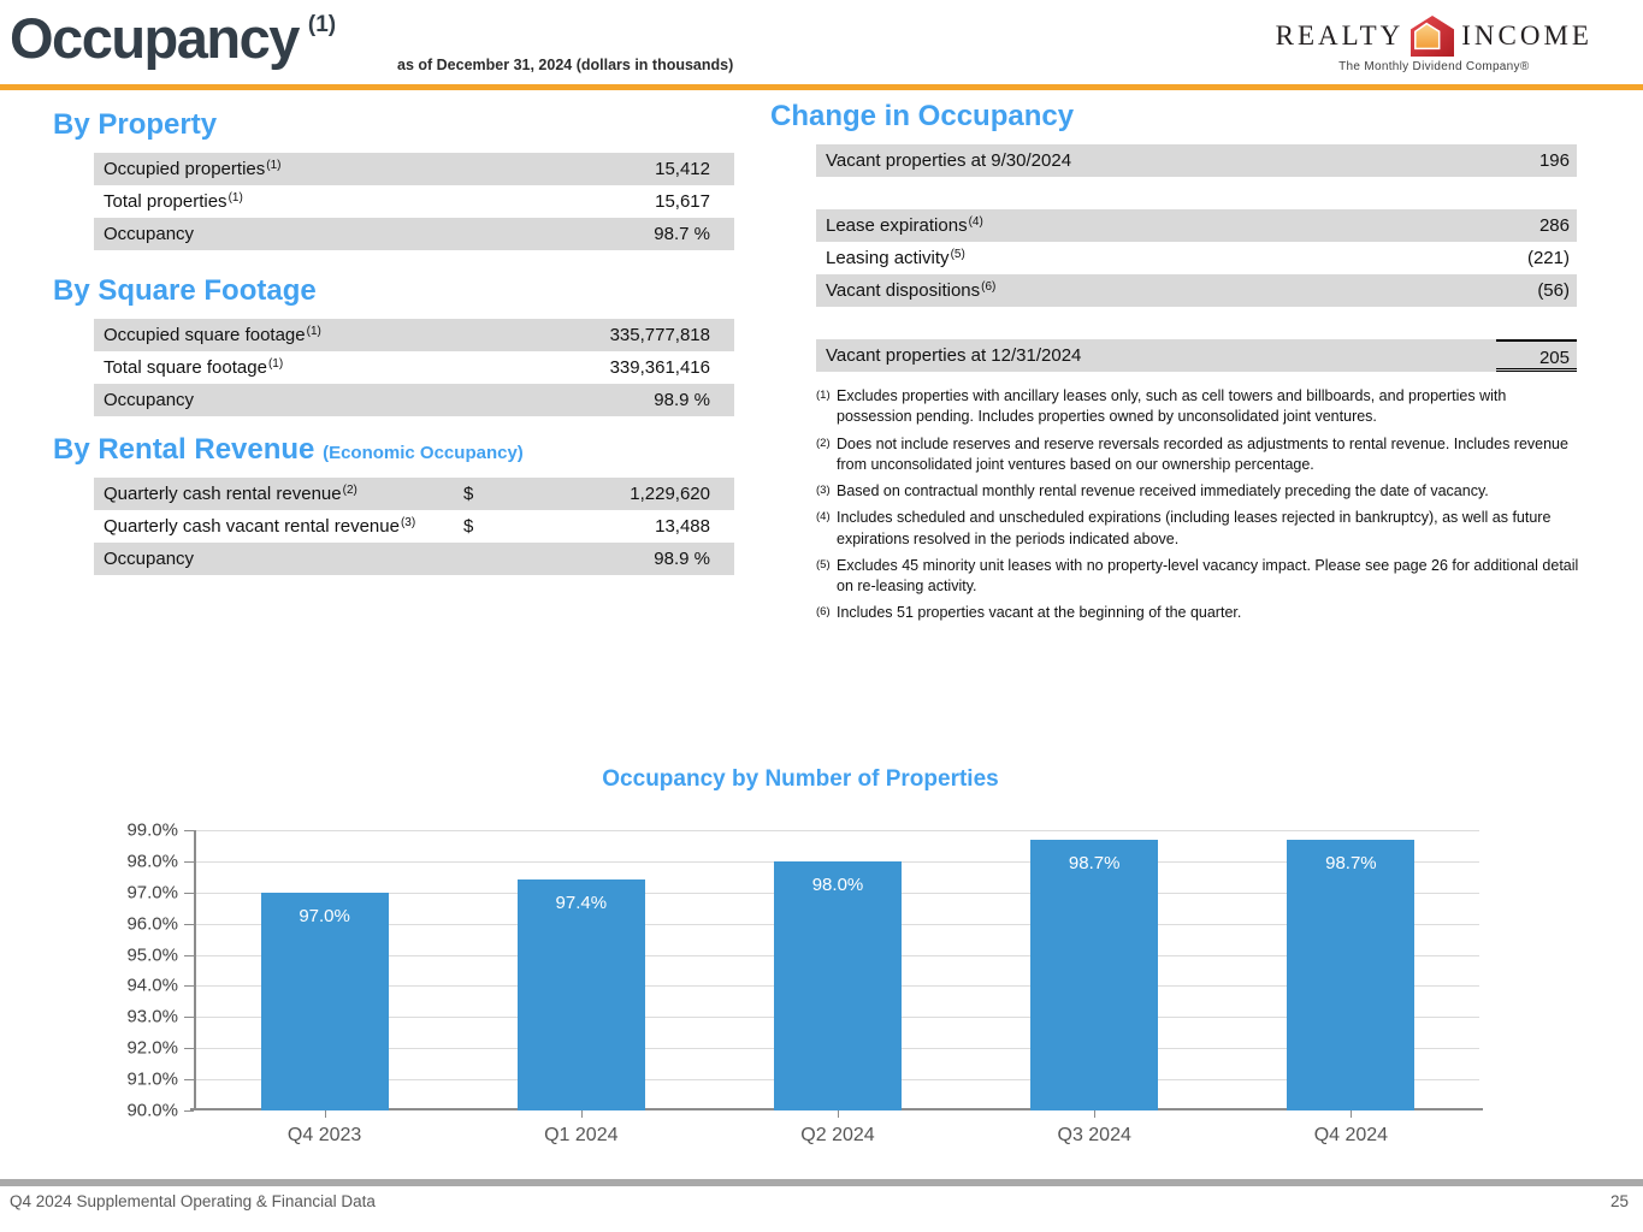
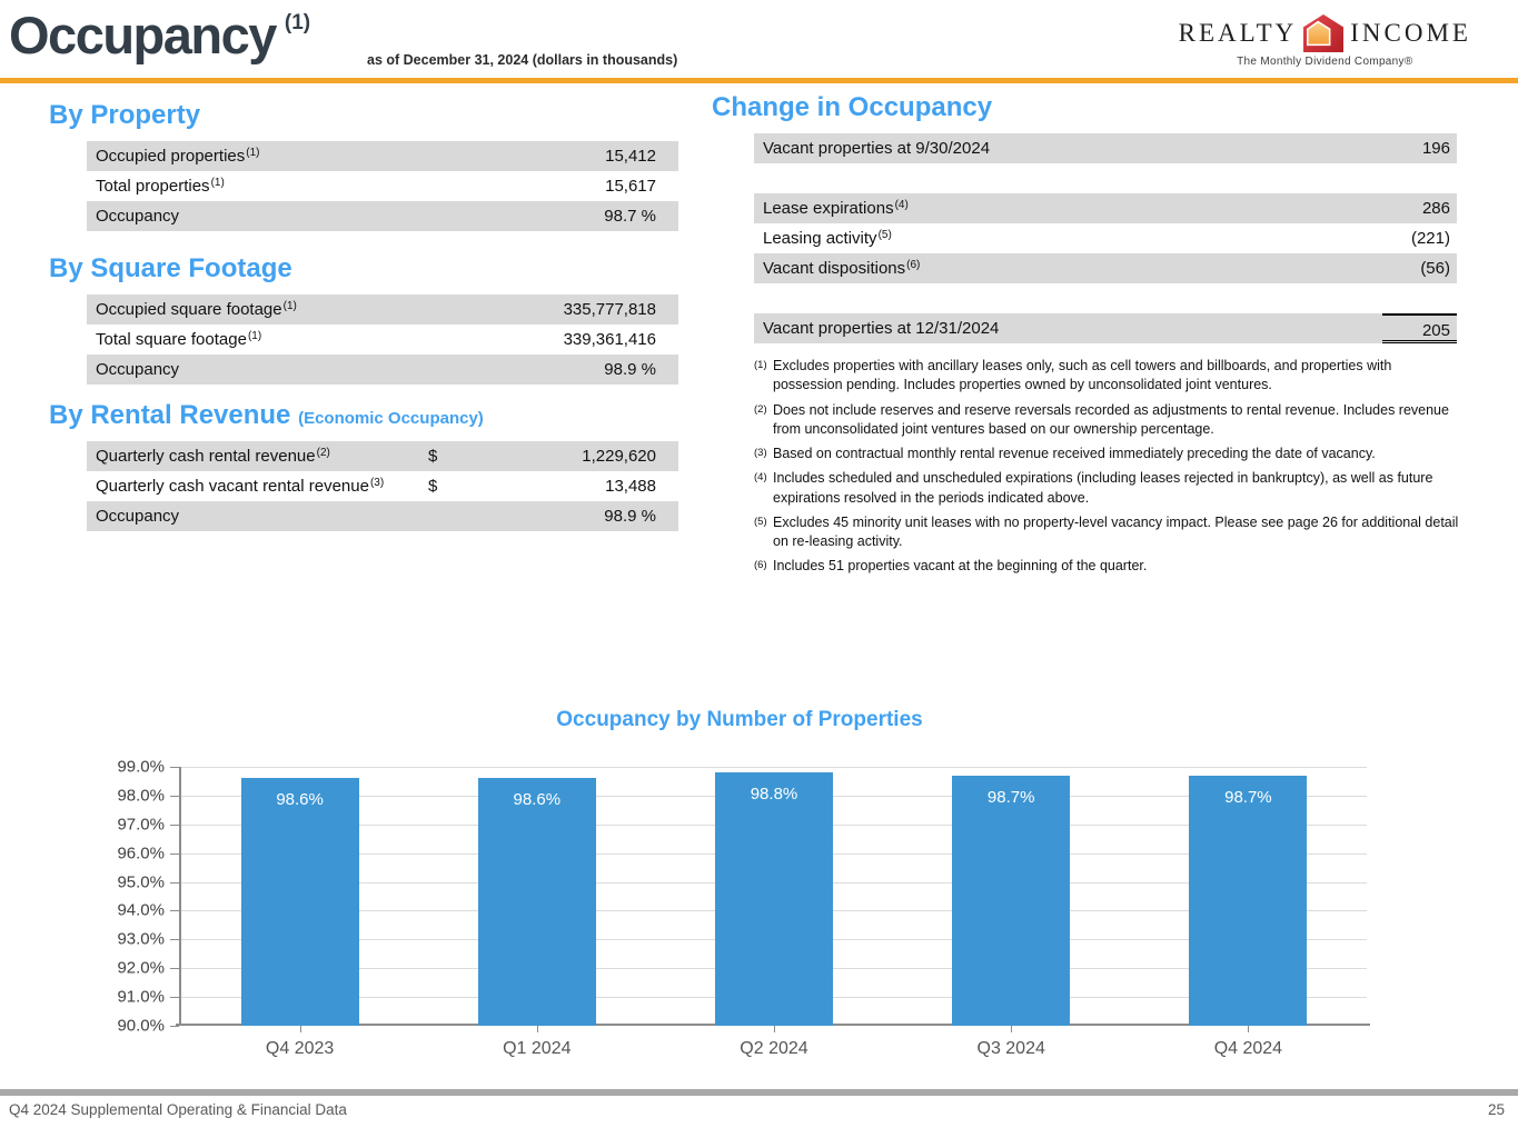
Q4 2023: 97.0% -> 98.6%
Q1 2024: 97.4% -> 98.6%
Q2 2024: 98.0% -> 98.8%
